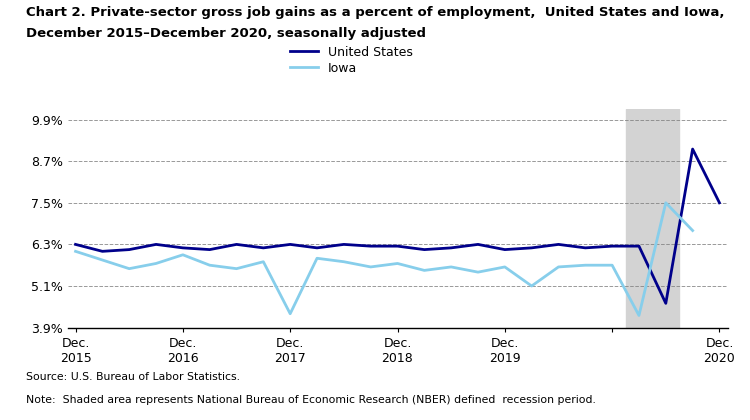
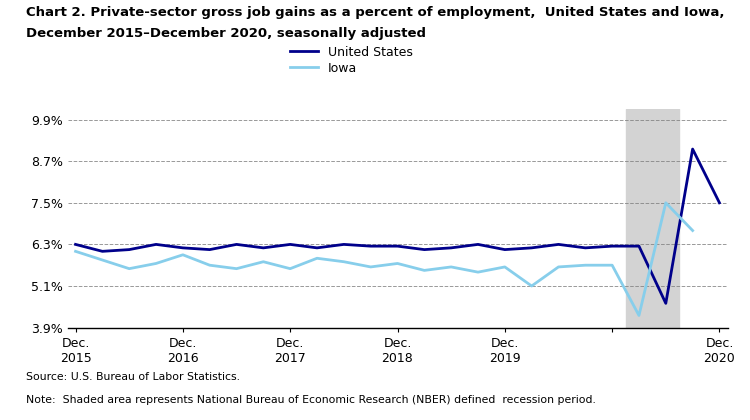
Iowa/Dec. 2017: 4.30% -> 5.60%
